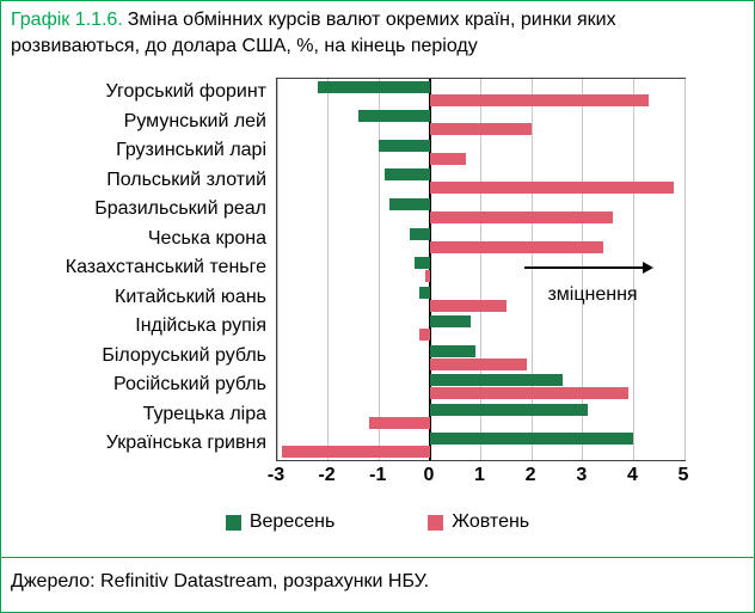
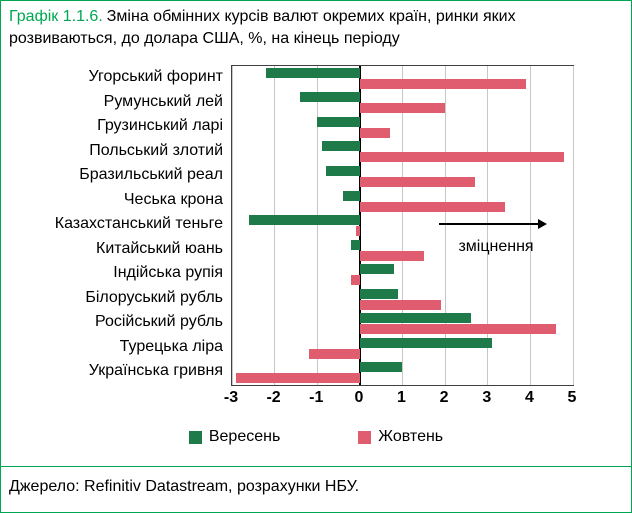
Жовтень/Угорський форинт: 4.3 -> 3.9
Жовтень/Бразильський реал: 3.6 -> 2.7
Вересень/Казахстанський теньге: -0.3 -> -2.6
Жовтень/Російський рубль: 3.9 -> 4.6
Вересень/Українська гривня: 4.0 -> 1.0
